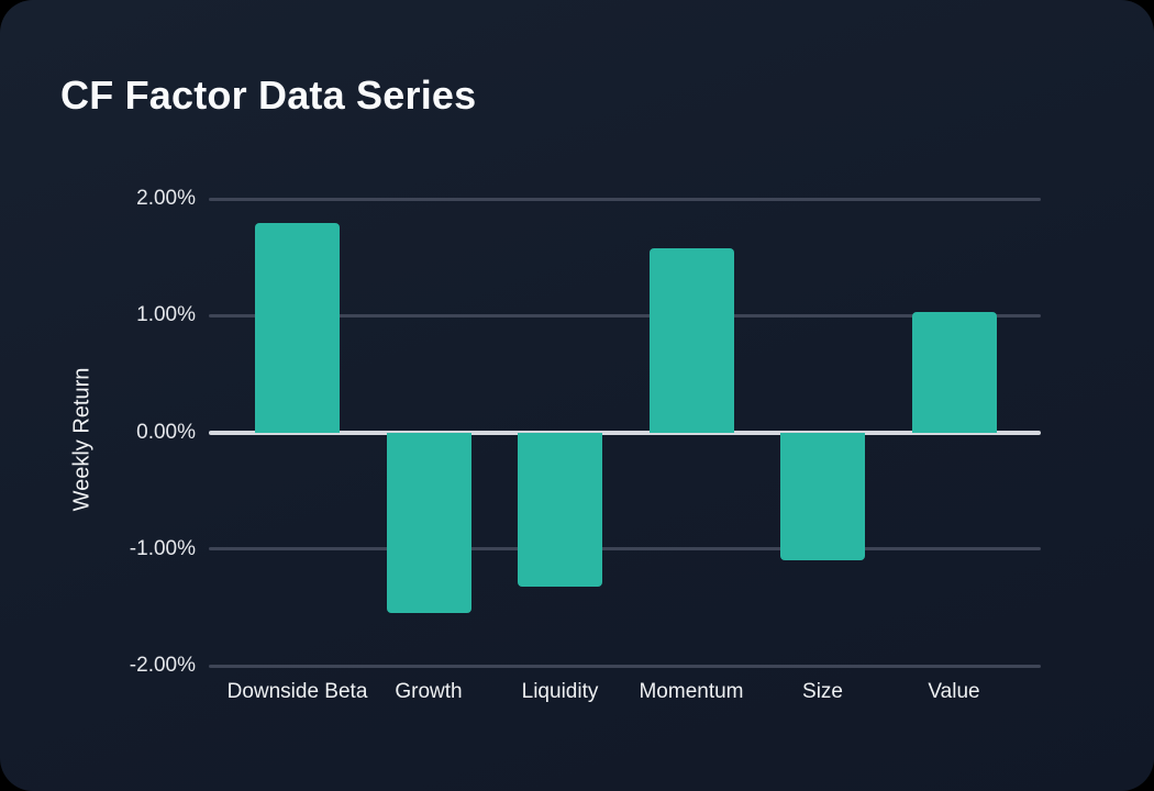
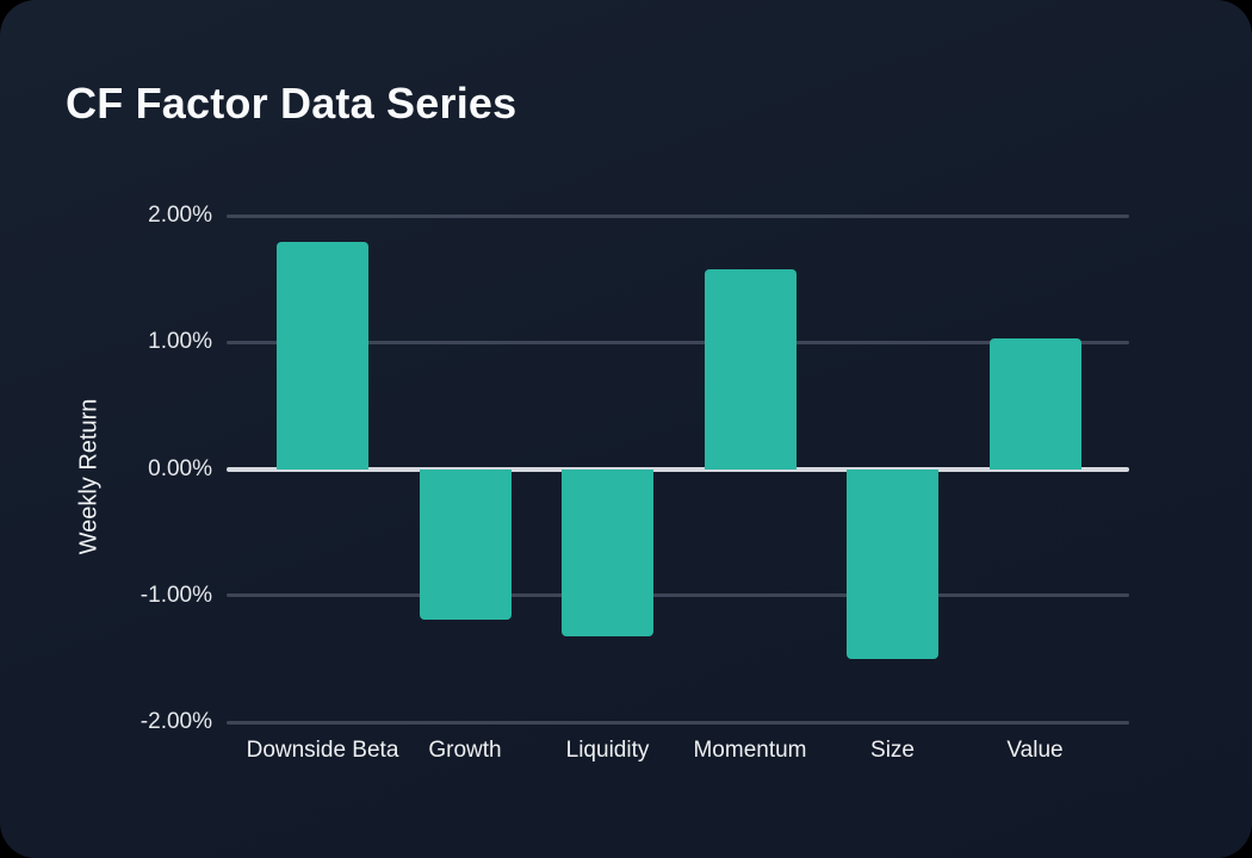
Growth: -1.55% -> -1.19%
Size: -1.10% -> -1.50%
